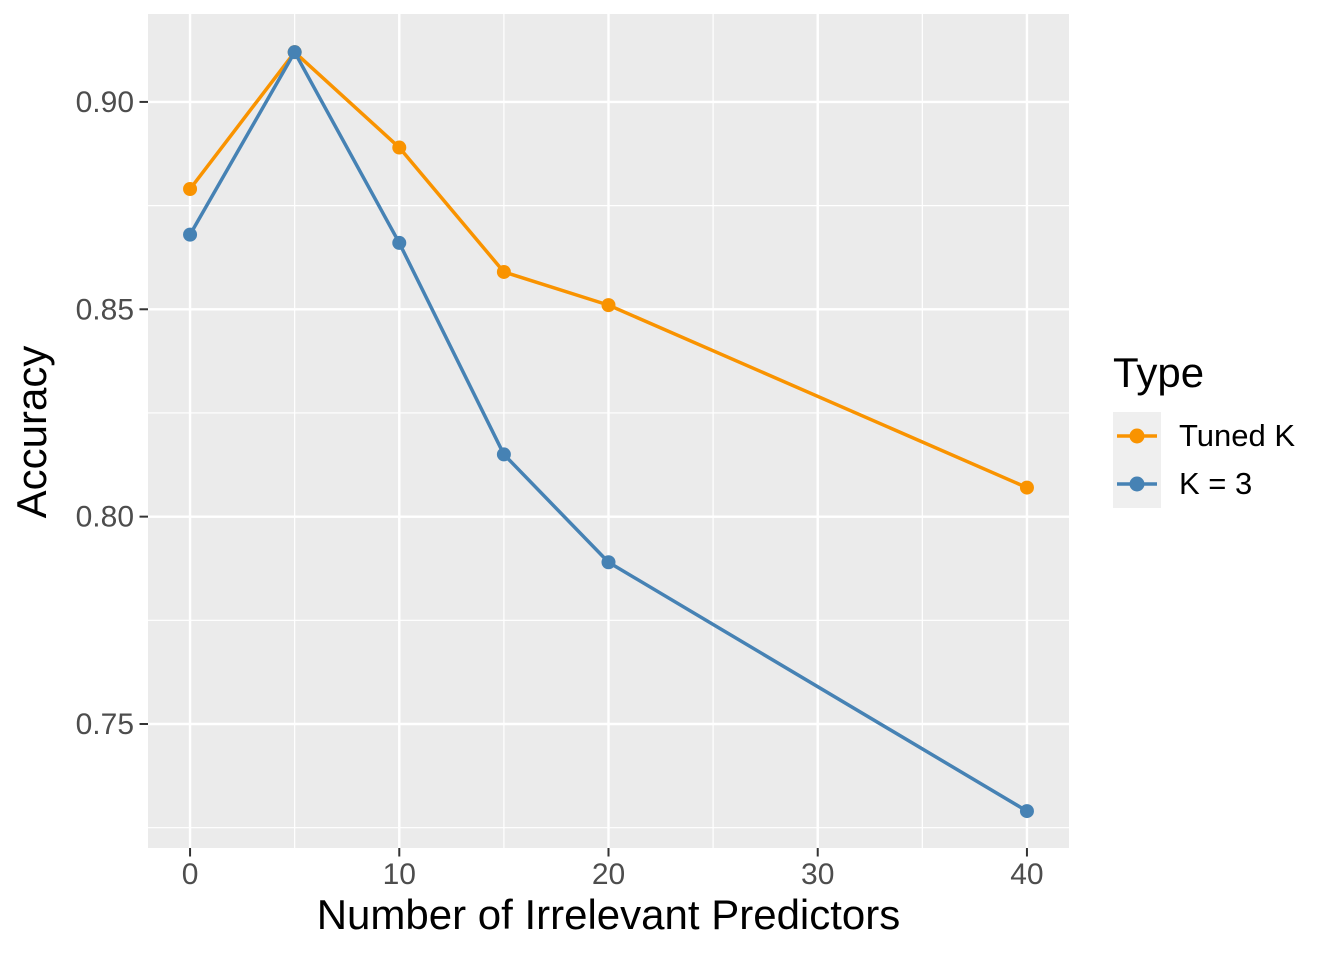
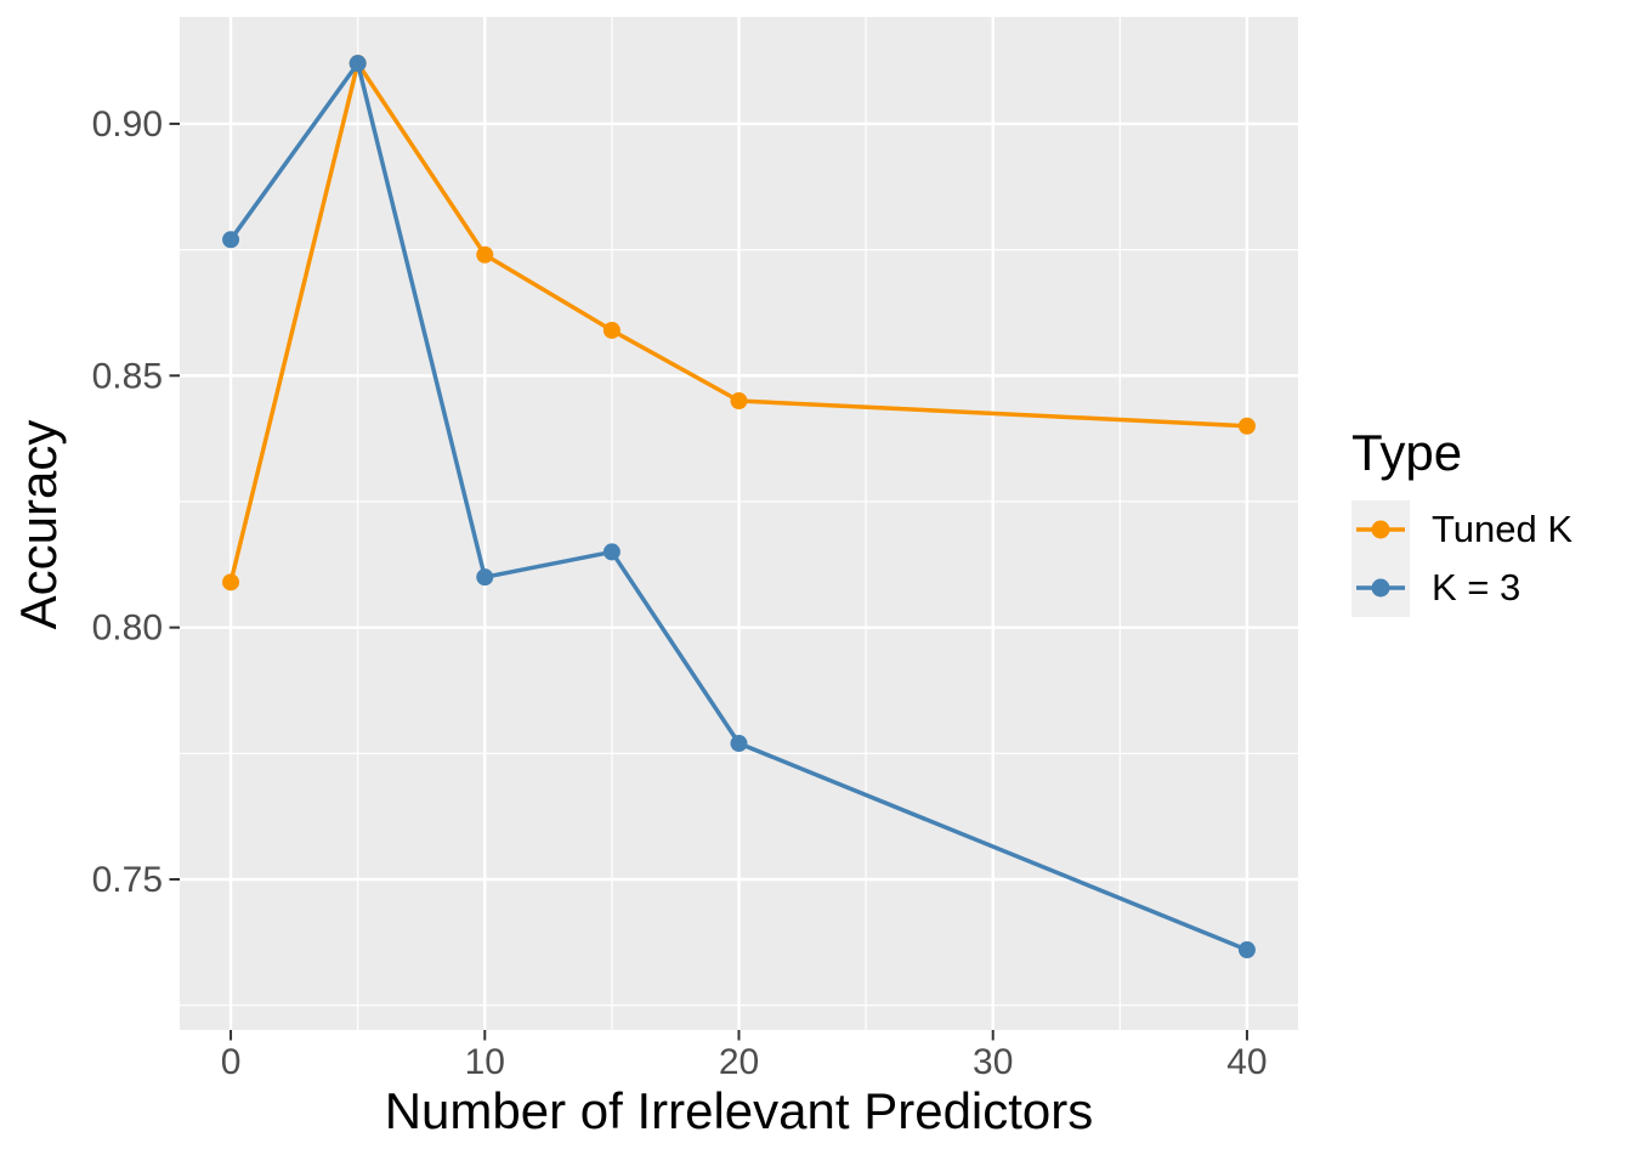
Tuned K/0: 0.879 -> 0.809
K = 3/0: 0.868 -> 0.877
Tuned K/10: 0.889 -> 0.874
K = 3/10: 0.866 -> 0.810
Tuned K/20: 0.851 -> 0.845
K = 3/20: 0.789 -> 0.777
Tuned K/40: 0.807 -> 0.840
K = 3/40: 0.729 -> 0.736
